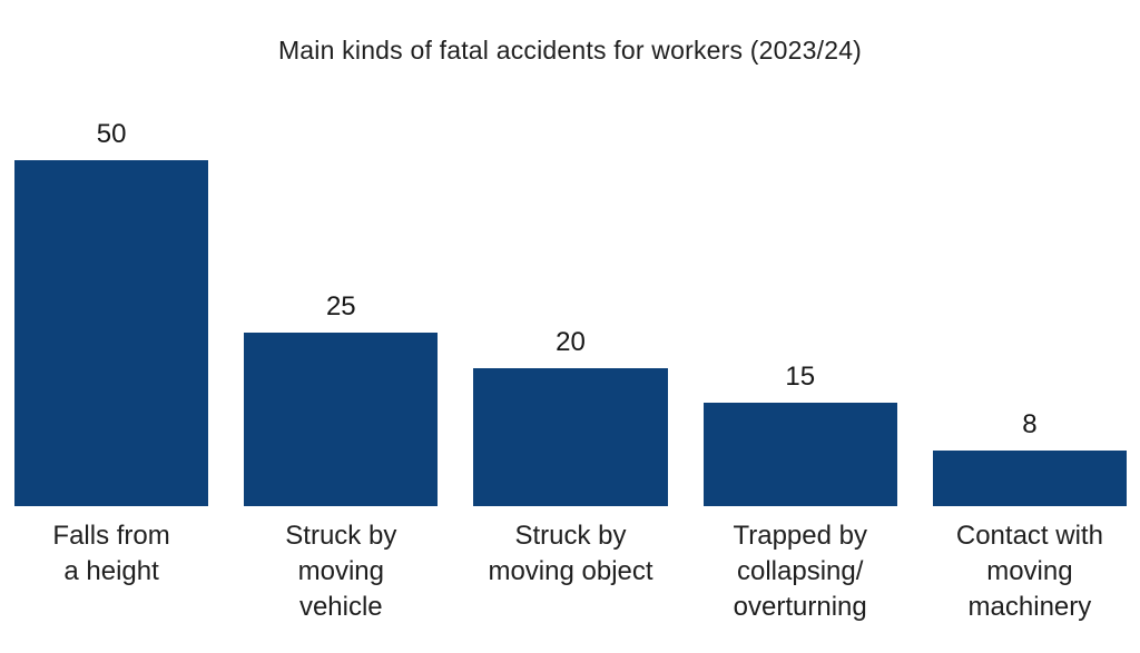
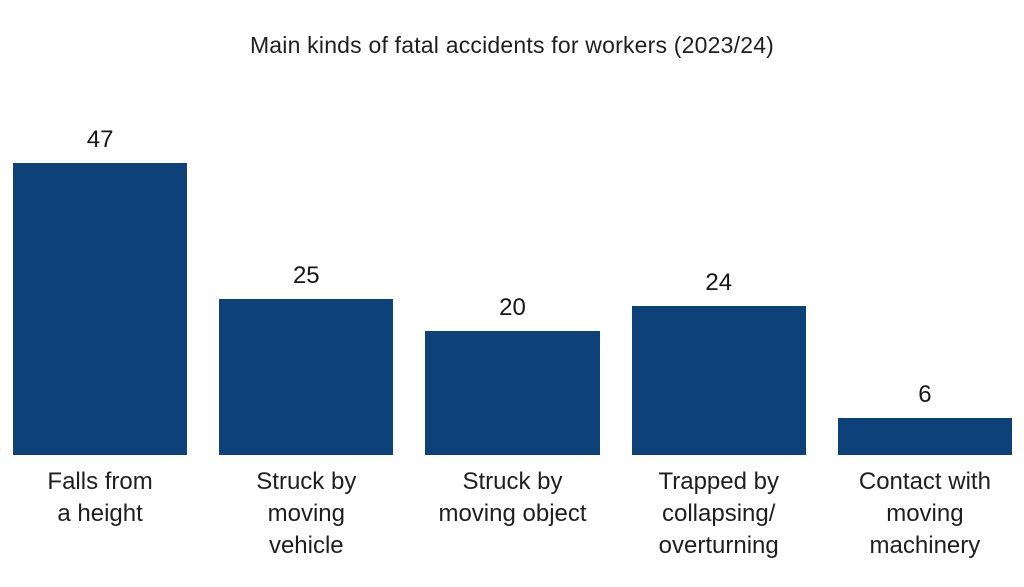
Falls from a height: 50 -> 47
Trapped by collapsing/ overturning: 15 -> 24
Contact with moving machinery: 8 -> 6
